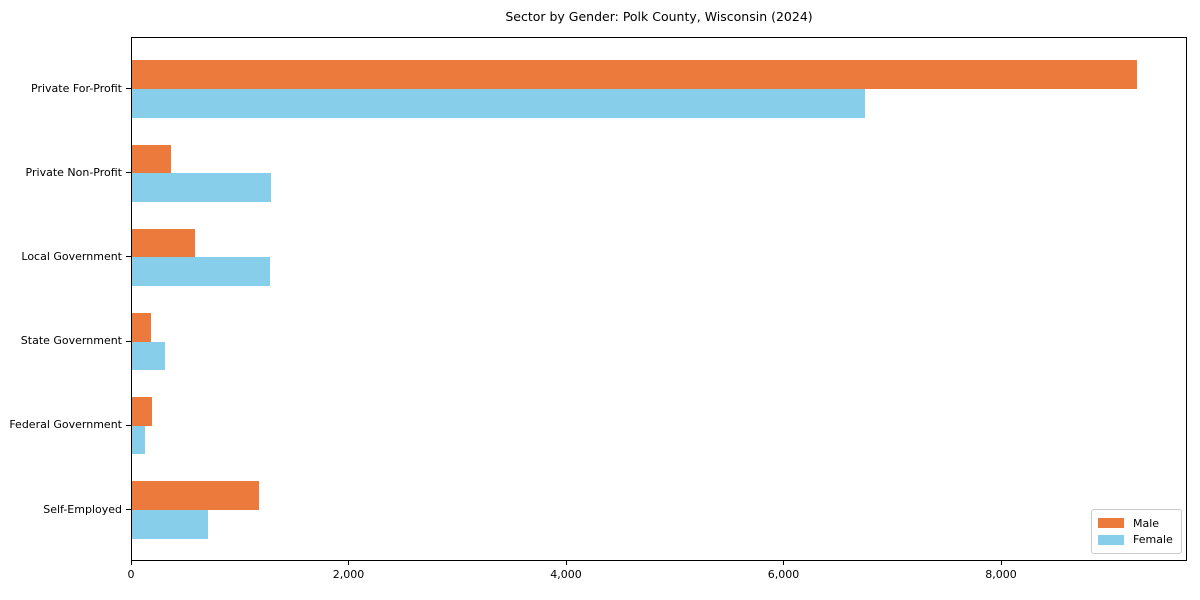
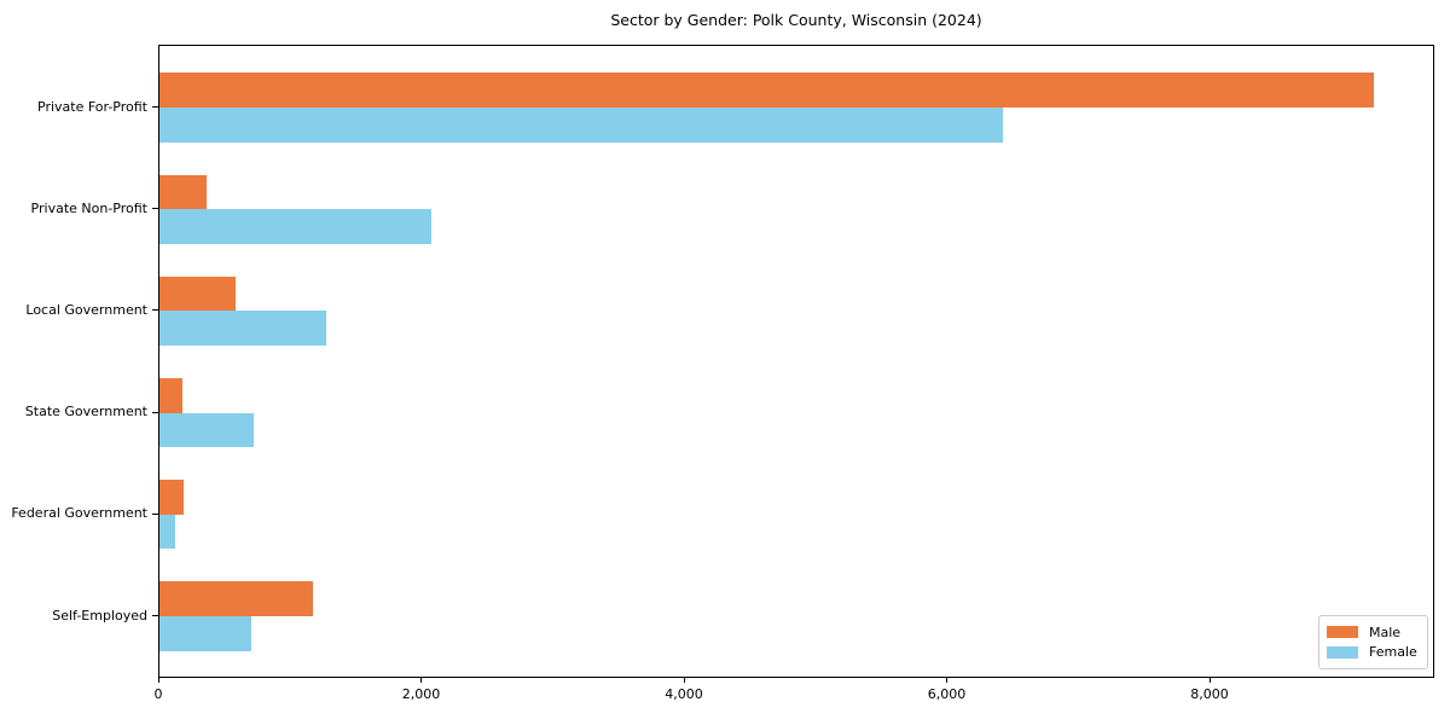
Female/Private For-Profit: 6740 -> 6420
Female/Private Non-Profit: 1280 -> 2070
Female/State Government: 300 -> 720
